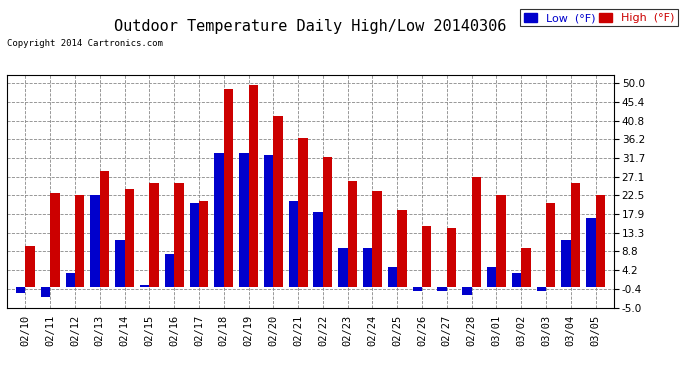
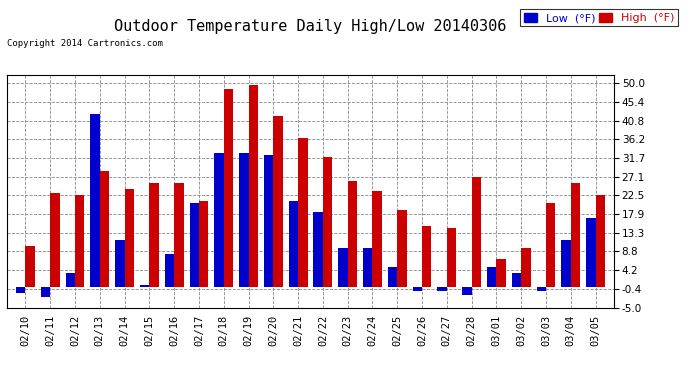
Low (°F)/02/13: 22.5 -> 42.5
High (°F)/03/01: 22.5 -> 7.0
